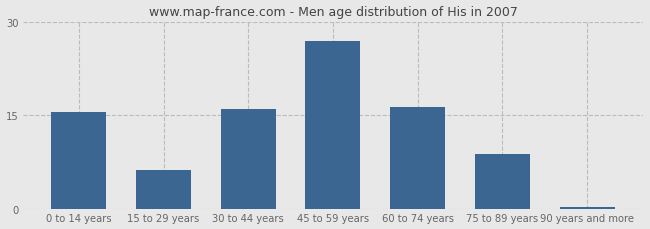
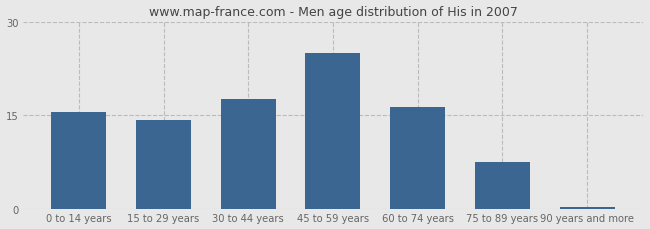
15 to 29 years: 6.2 -> 14.2
30 to 44 years: 16.0 -> 17.5
45 to 59 years: 26.8 -> 25.0
75 to 89 years: 8.8 -> 7.5
